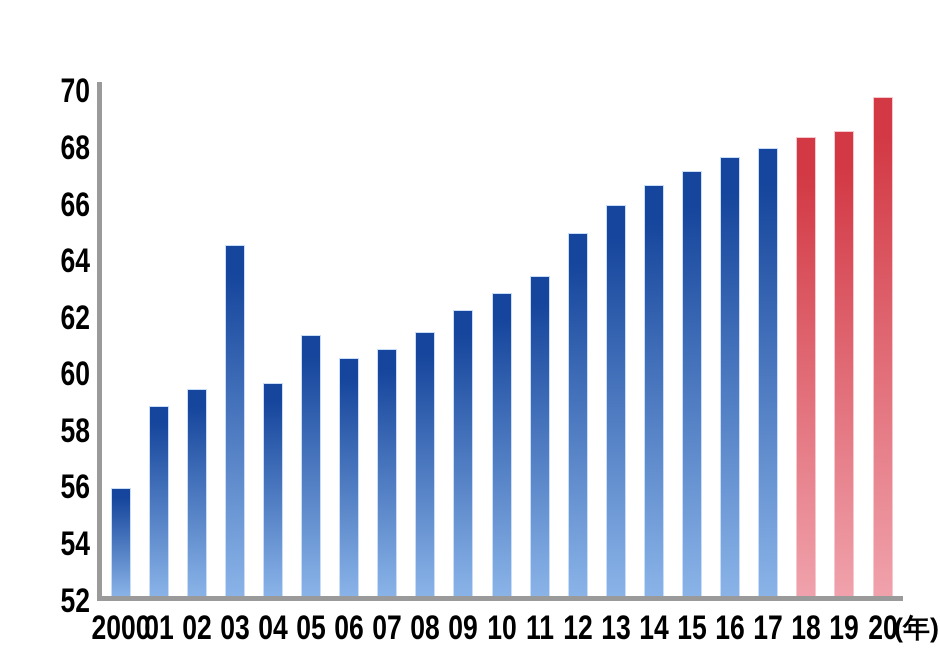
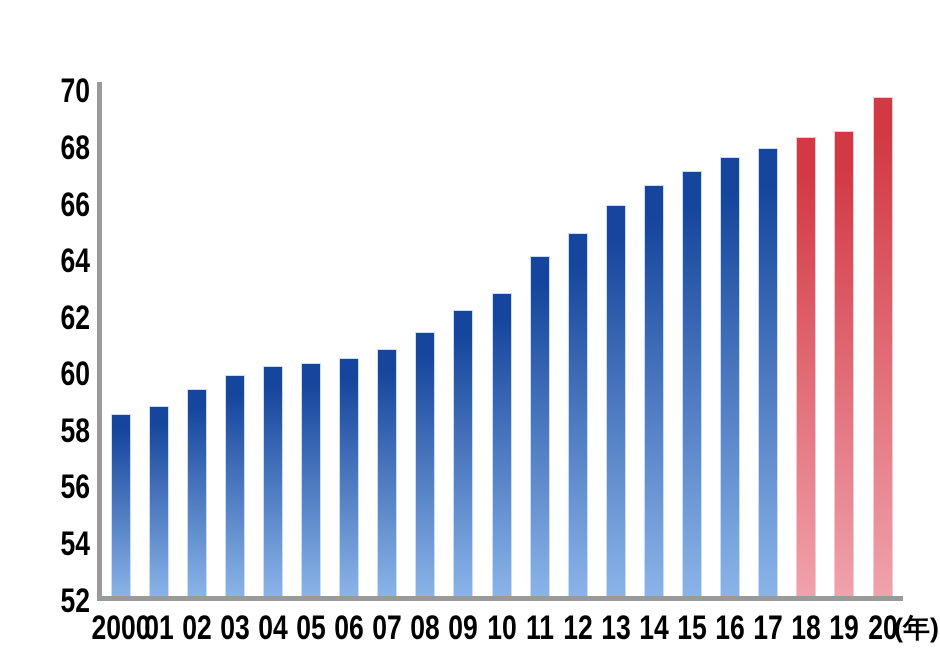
2000: 55.9 -> 58.5
03: 64.5 -> 59.9
04: 59.6 -> 60.2
05: 61.3 -> 60.3
11: 63.4 -> 64.1
